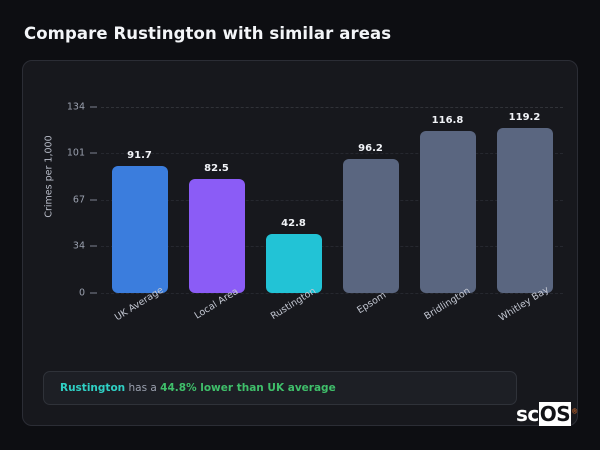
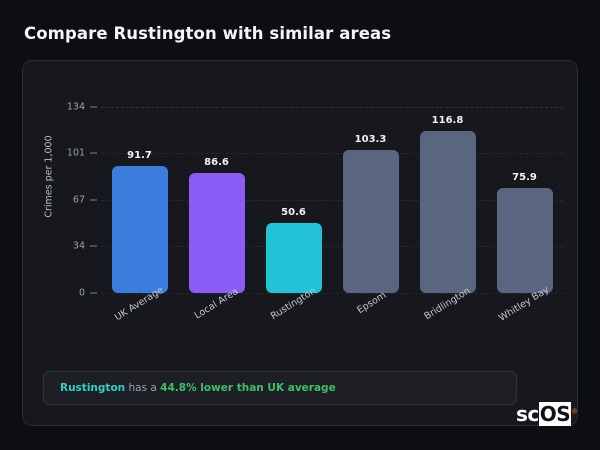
Local Area: 82.5 -> 86.6
Rustington: 42.8 -> 50.6
Epsom: 96.2 -> 103.3
Whitley Bay: 119.2 -> 75.9
